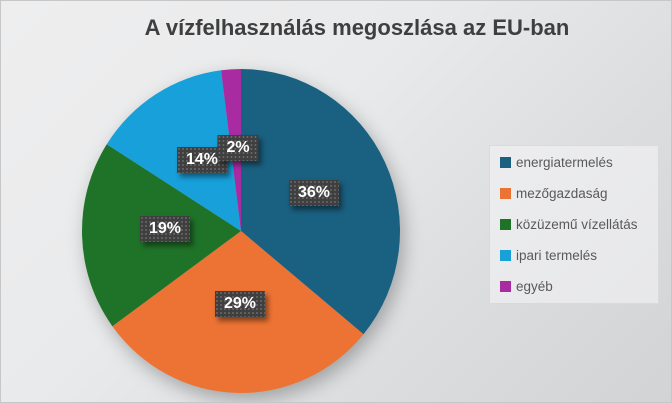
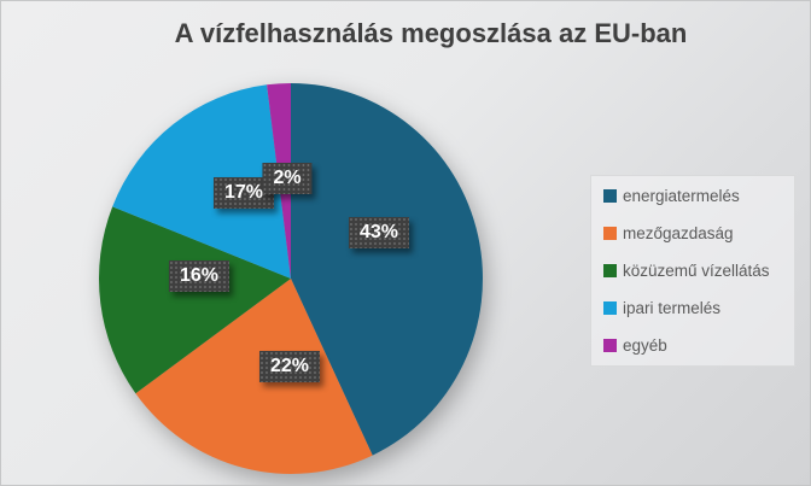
energiatermelés: 36% -> 43%
mezőgazdaság: 29% -> 22%
közüzemű vízellátás: 19% -> 16%
ipari termelés: 14% -> 17%
